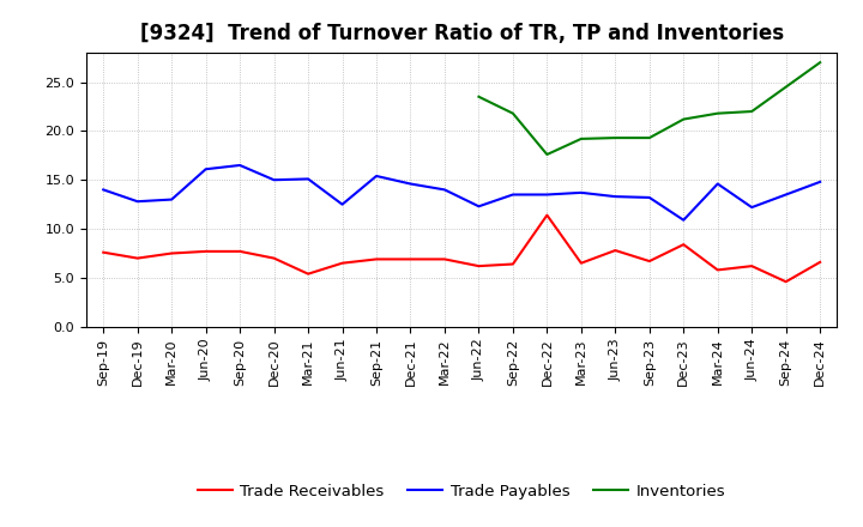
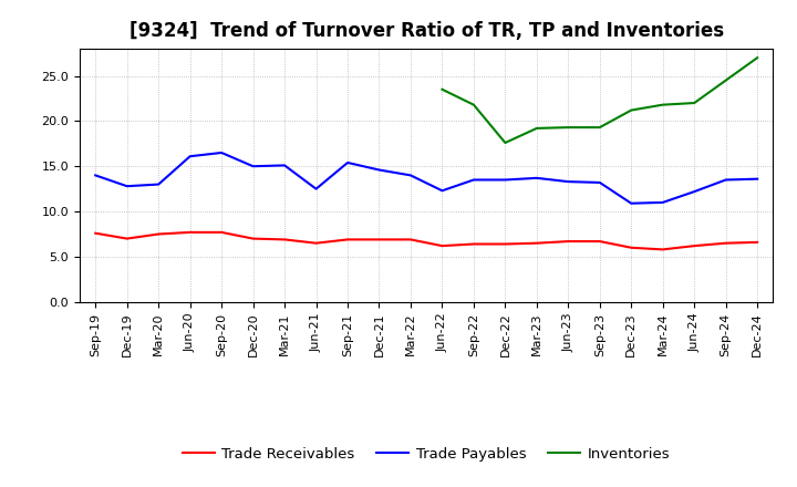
Trade Receivables/Mar-21: 5.4 -> 6.9
Trade Receivables/Dec-22: 11.4 -> 6.4
Trade Receivables/Jun-23: 7.8 -> 6.7
Trade Receivables/Dec-23: 8.4 -> 6.0
Trade Payables/Mar-24: 14.6 -> 11.0
Trade Receivables/Sep-24: 4.6 -> 6.5
Trade Payables/Dec-24: 14.8 -> 13.6
